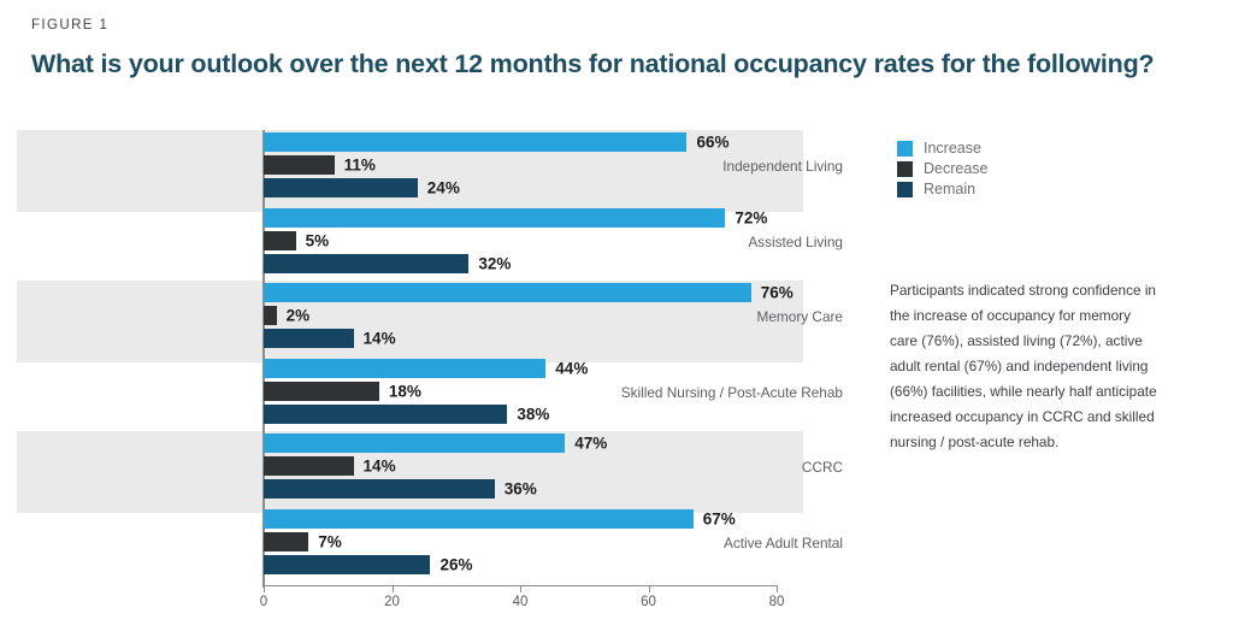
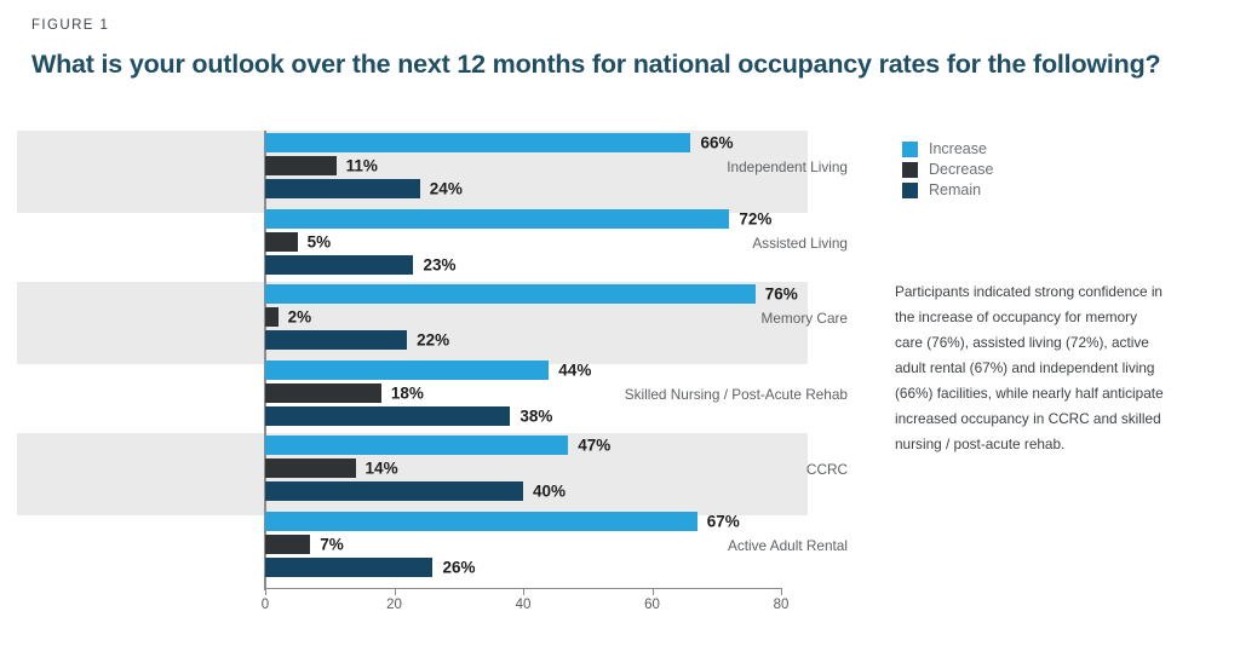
Remain/Assisted Living: 32% -> 23%
Remain/Memory Care: 14% -> 22%
Remain/CCRC: 36% -> 40%
